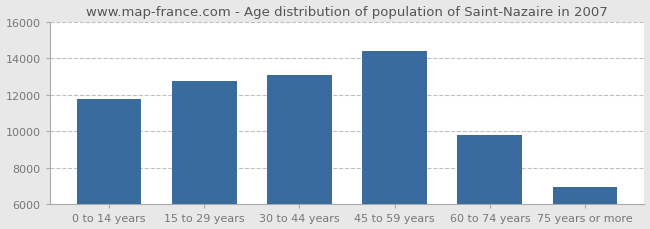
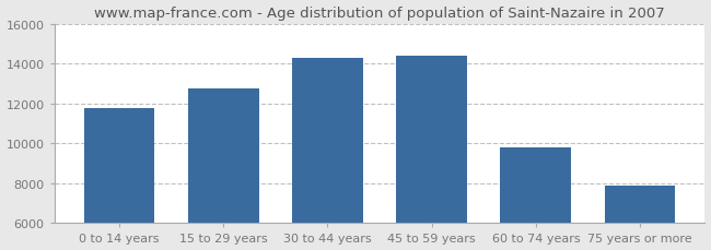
30 to 44 years: 13000 -> 14300
75 years or more: 7000 -> 7900
